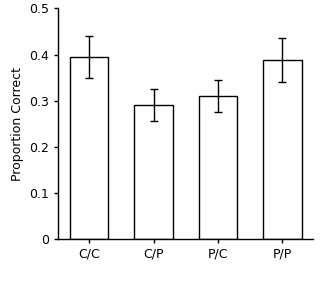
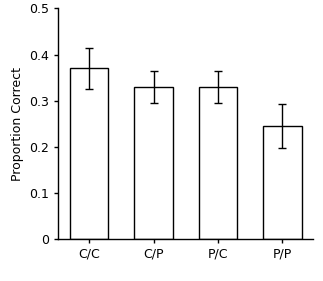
C/C: 0.395 -> 0.370
C/P: 0.290 -> 0.330
P/C: 0.310 -> 0.330
P/P: 0.388 -> 0.245
